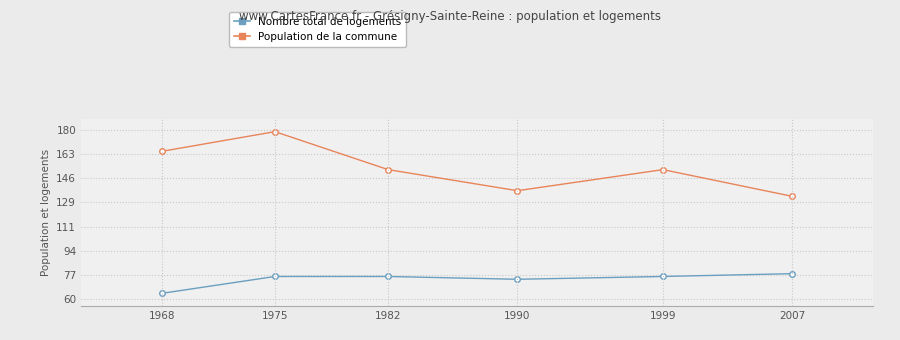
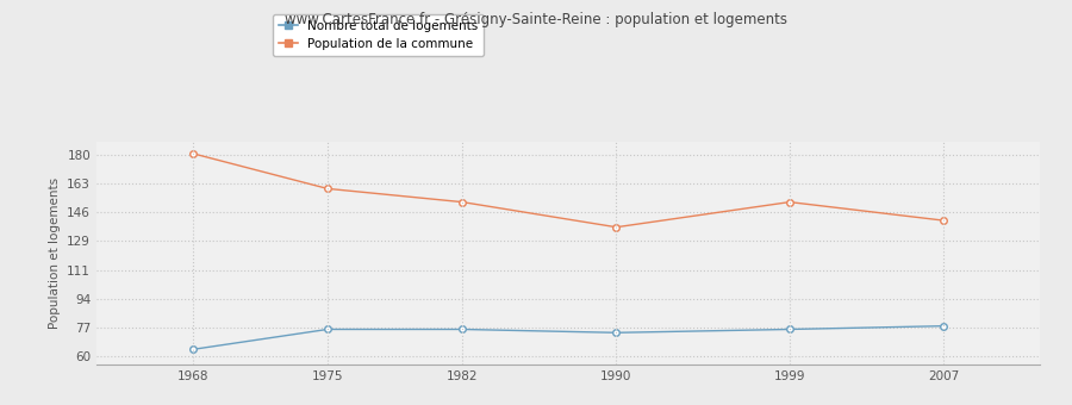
Population de la commune/1968: 165 -> 181
Population de la commune/1975: 179 -> 160
Population de la commune/2007: 133 -> 141
